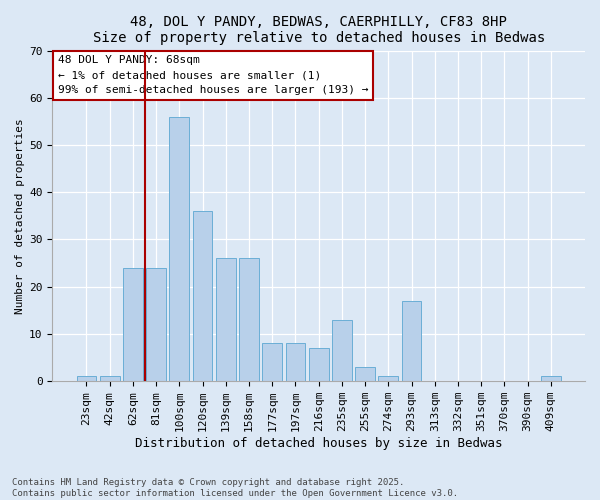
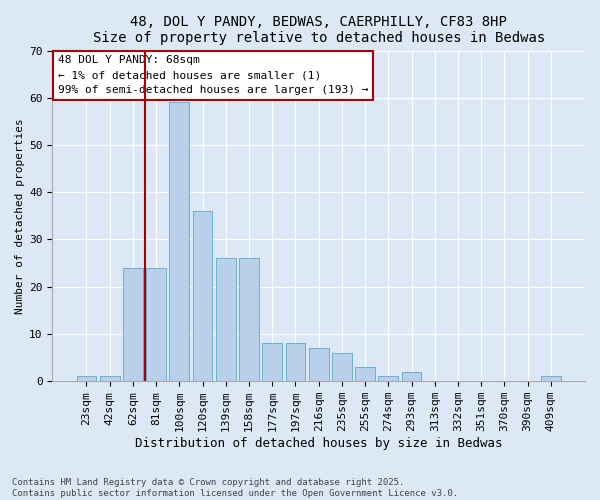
100sqm: 56 -> 59
235sqm: 13 -> 6
293sqm: 17 -> 2
